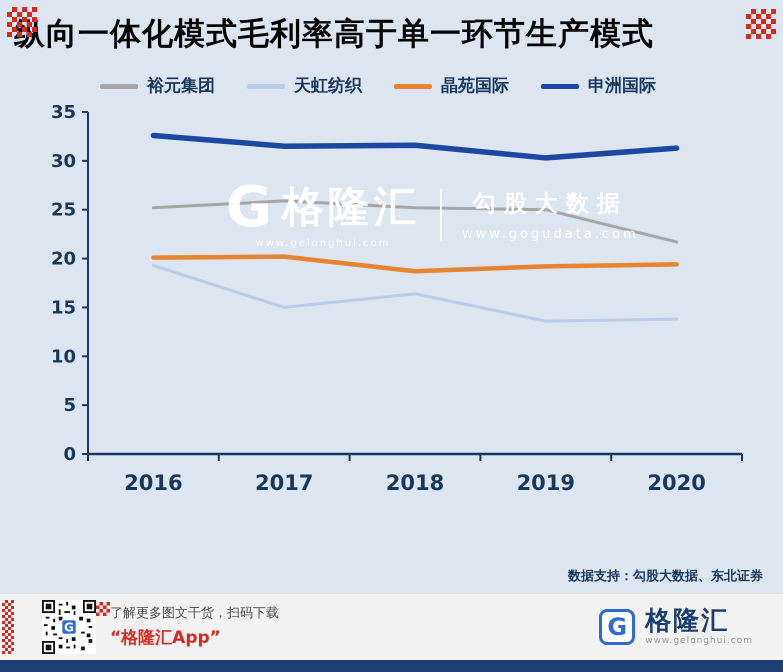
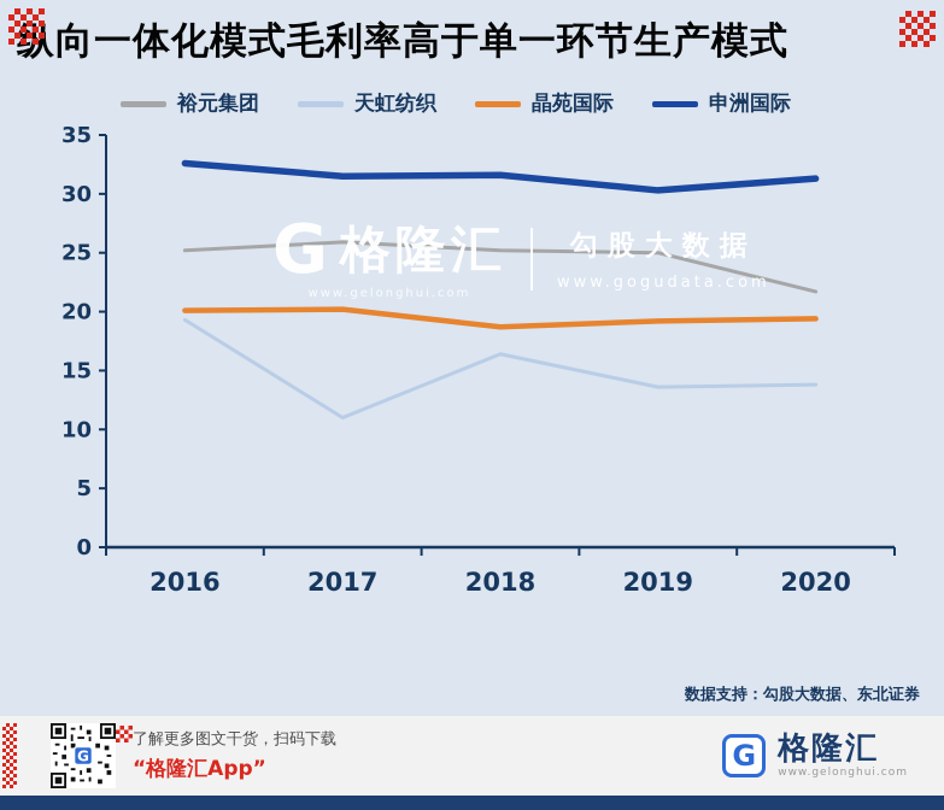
天虹纺织/2017: 15 -> 11
